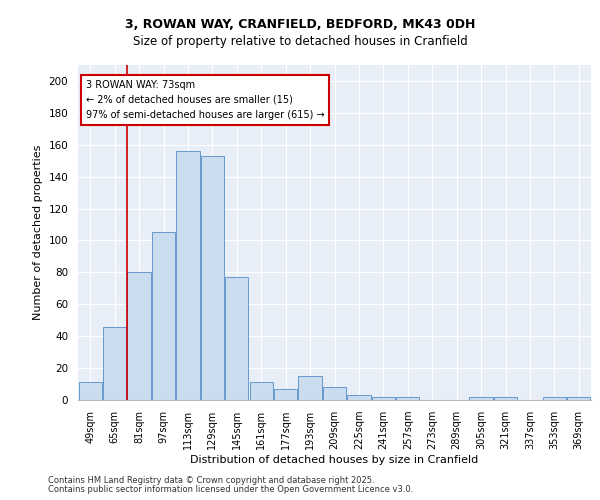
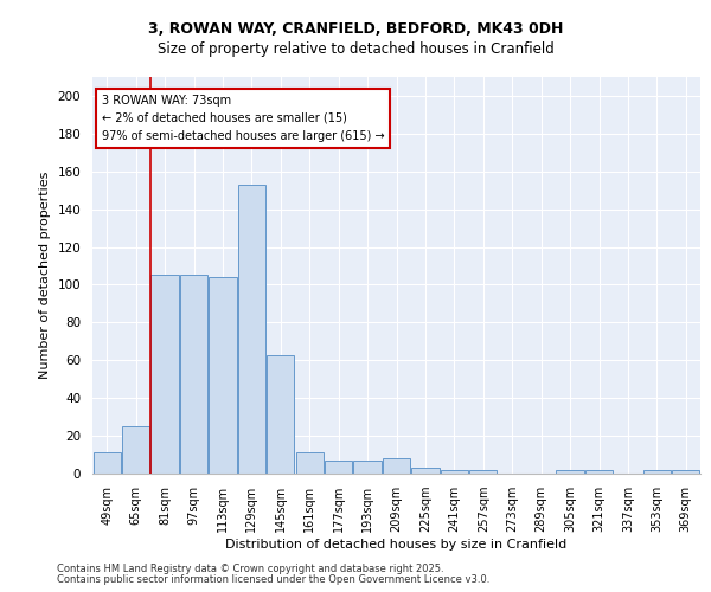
65sqm: 46 -> 25
81sqm: 80 -> 105
113sqm: 156 -> 104
145sqm: 77 -> 63
193sqm: 15 -> 7
